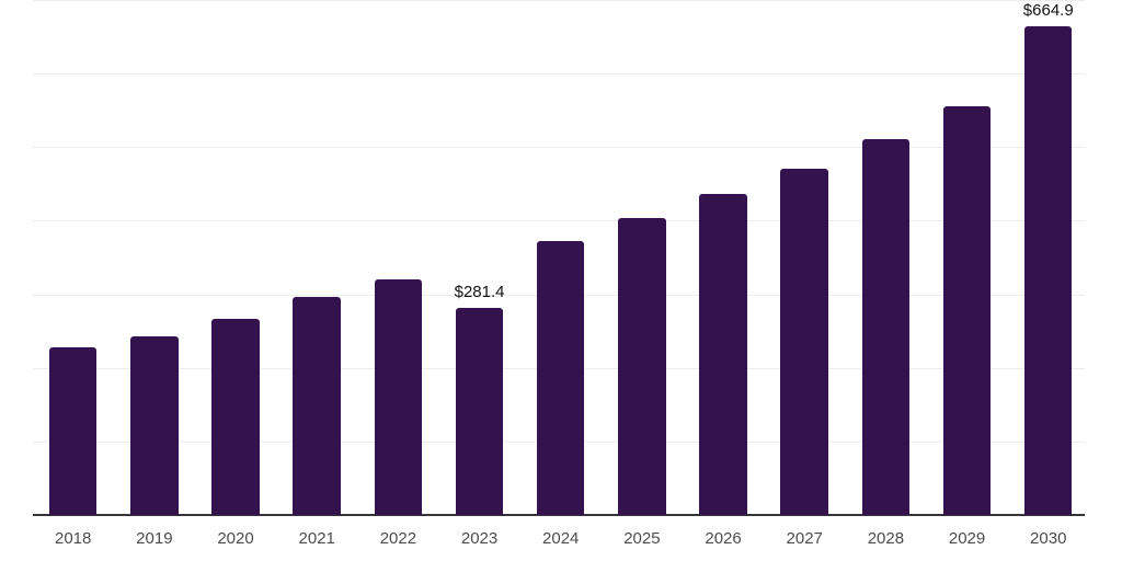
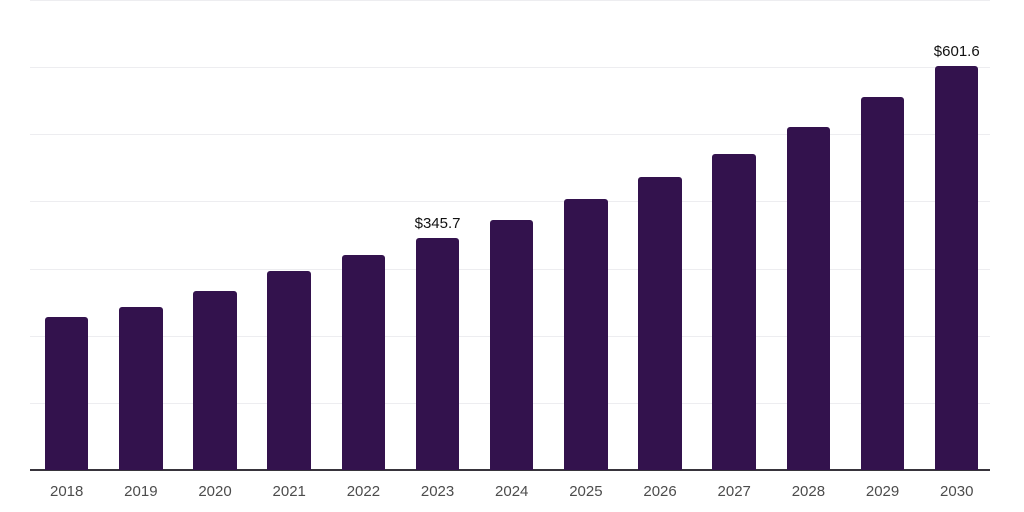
2023: $281.4 -> $345.7
2030: $664.9 -> $601.6
